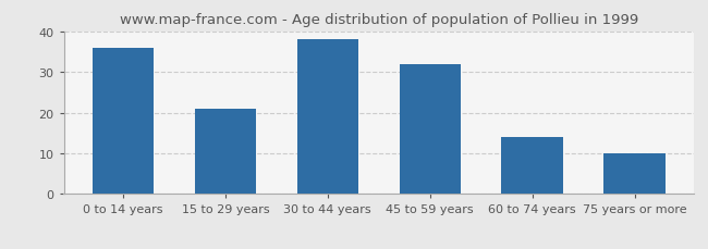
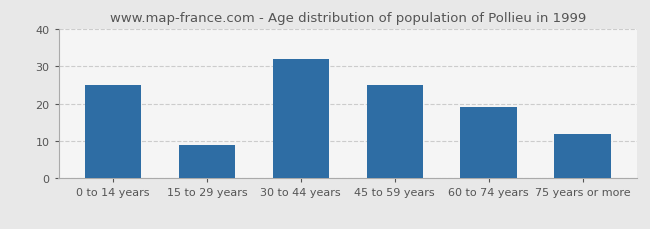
0 to 14 years: 36 -> 25
15 to 29 years: 21 -> 9
30 to 44 years: 38 -> 32
45 to 59 years: 32 -> 25
60 to 74 years: 14 -> 19
75 years or more: 10 -> 12
